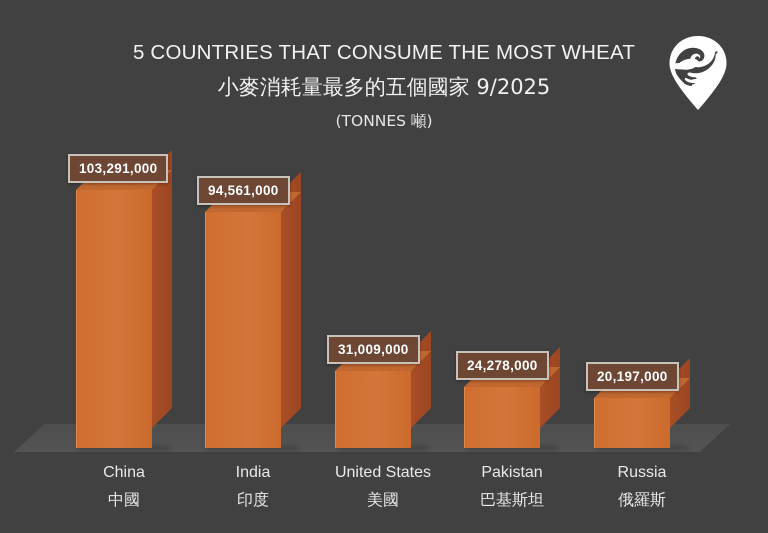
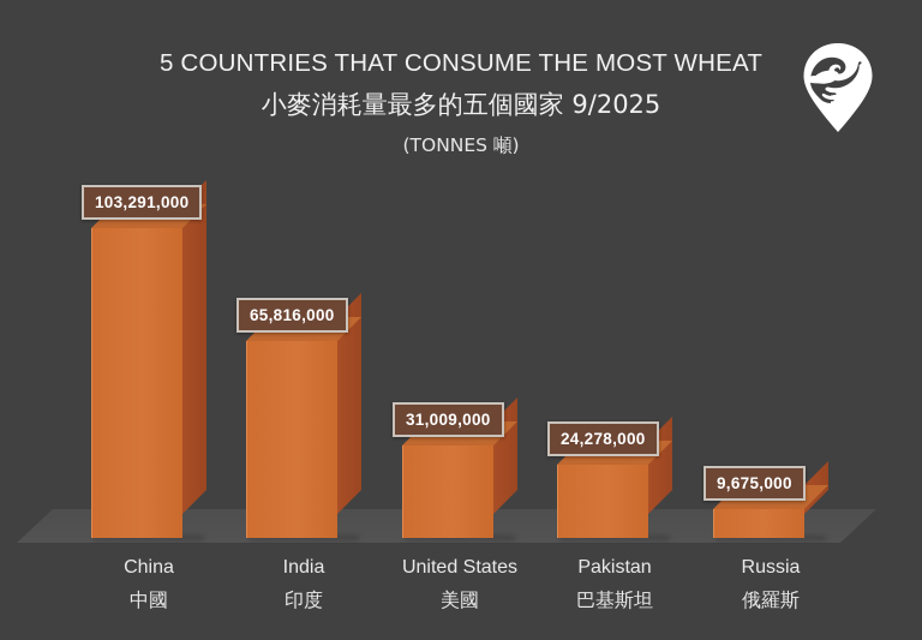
India: 94,561,000 -> 65,816,000
Russia: 20,197,000 -> 9,675,000
